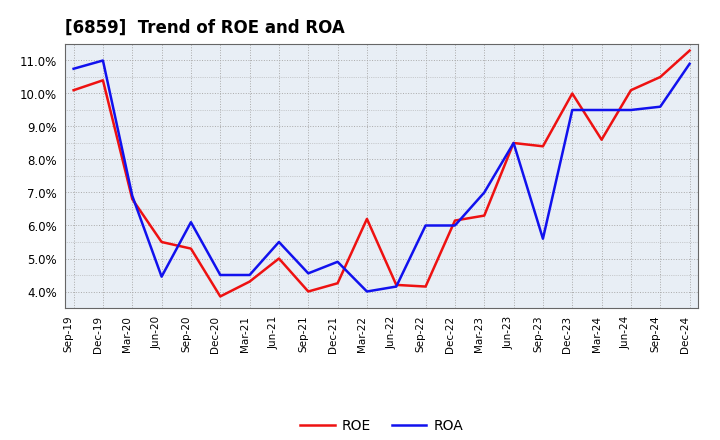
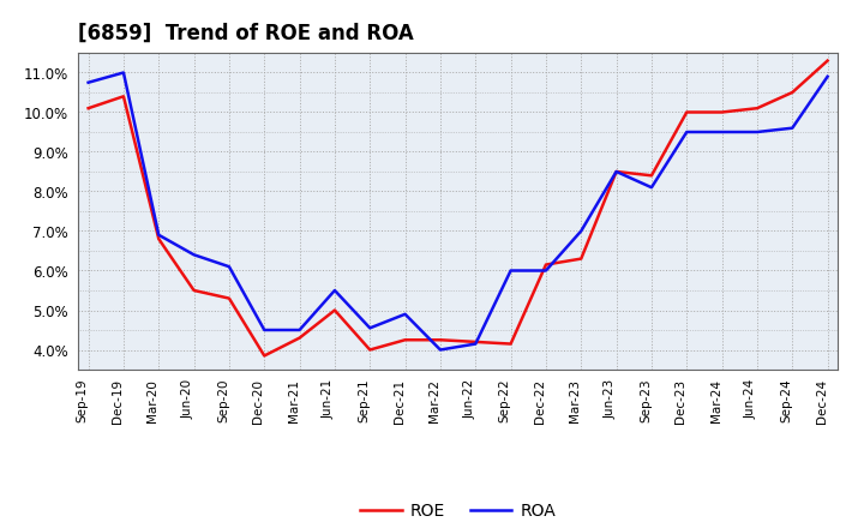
ROA/Jun-20: 4.45% -> 6.40%
ROE/Mar-22: 6.20% -> 4.25%
ROA/Sep-23: 5.60% -> 8.10%
ROE/Mar-24: 8.60% -> 10.00%
